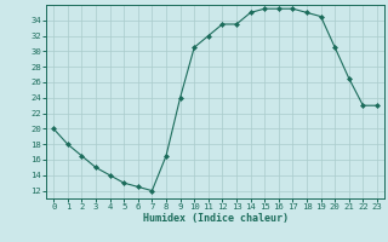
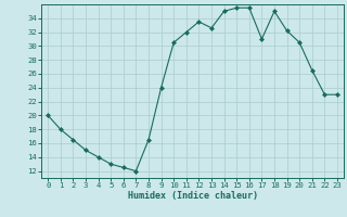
13: 33.5 -> 32.6
17: 35.5 -> 31.0
19: 34.5 -> 32.2
